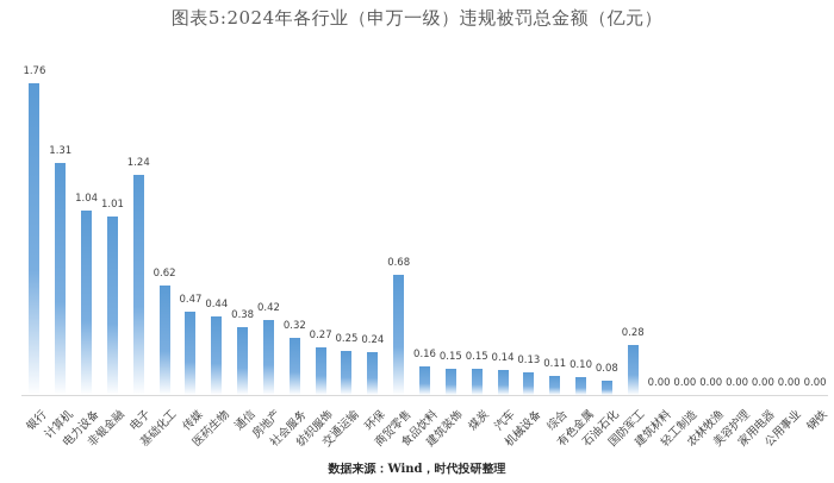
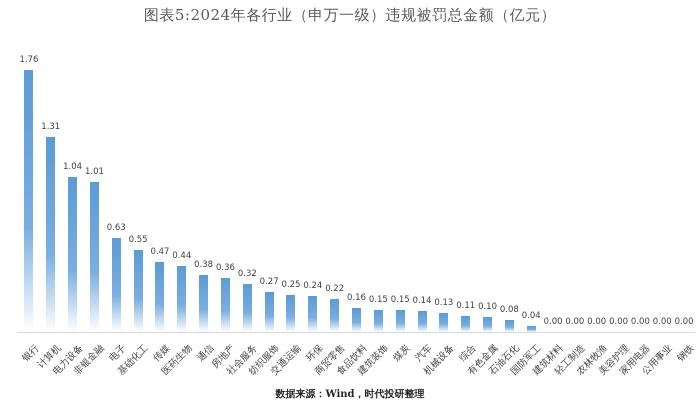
电子: 1.24 -> 0.63
基础化工: 0.62 -> 0.55
房地产: 0.42 -> 0.36
商贸零售: 0.68 -> 0.22
国防军工: 0.28 -> 0.04
